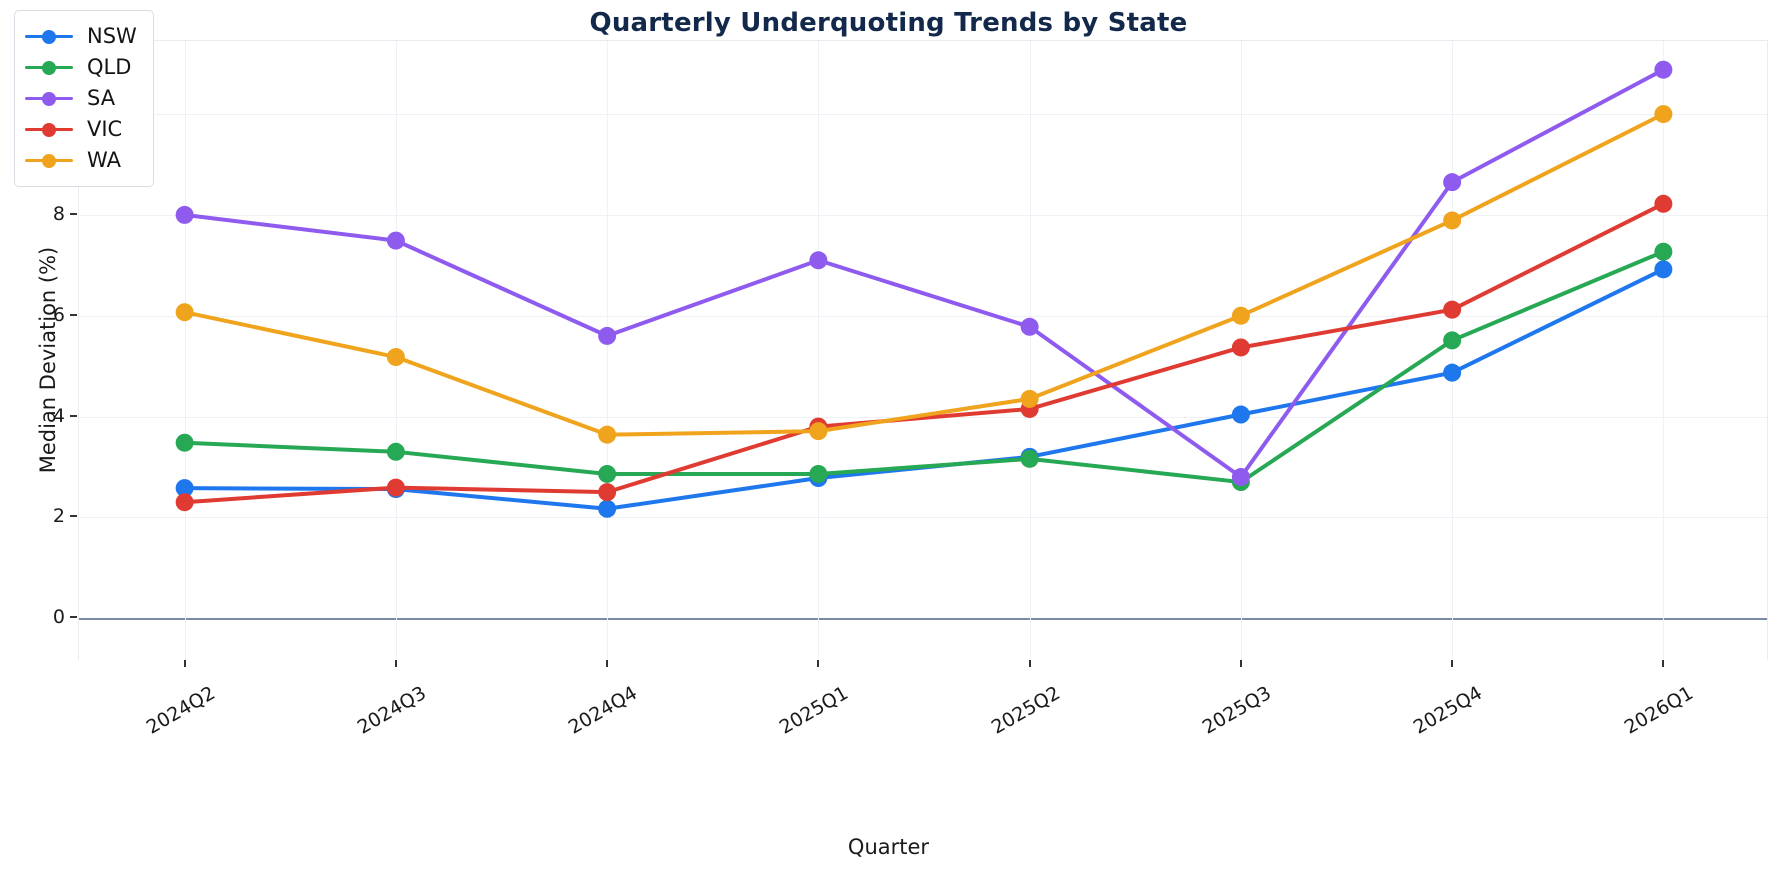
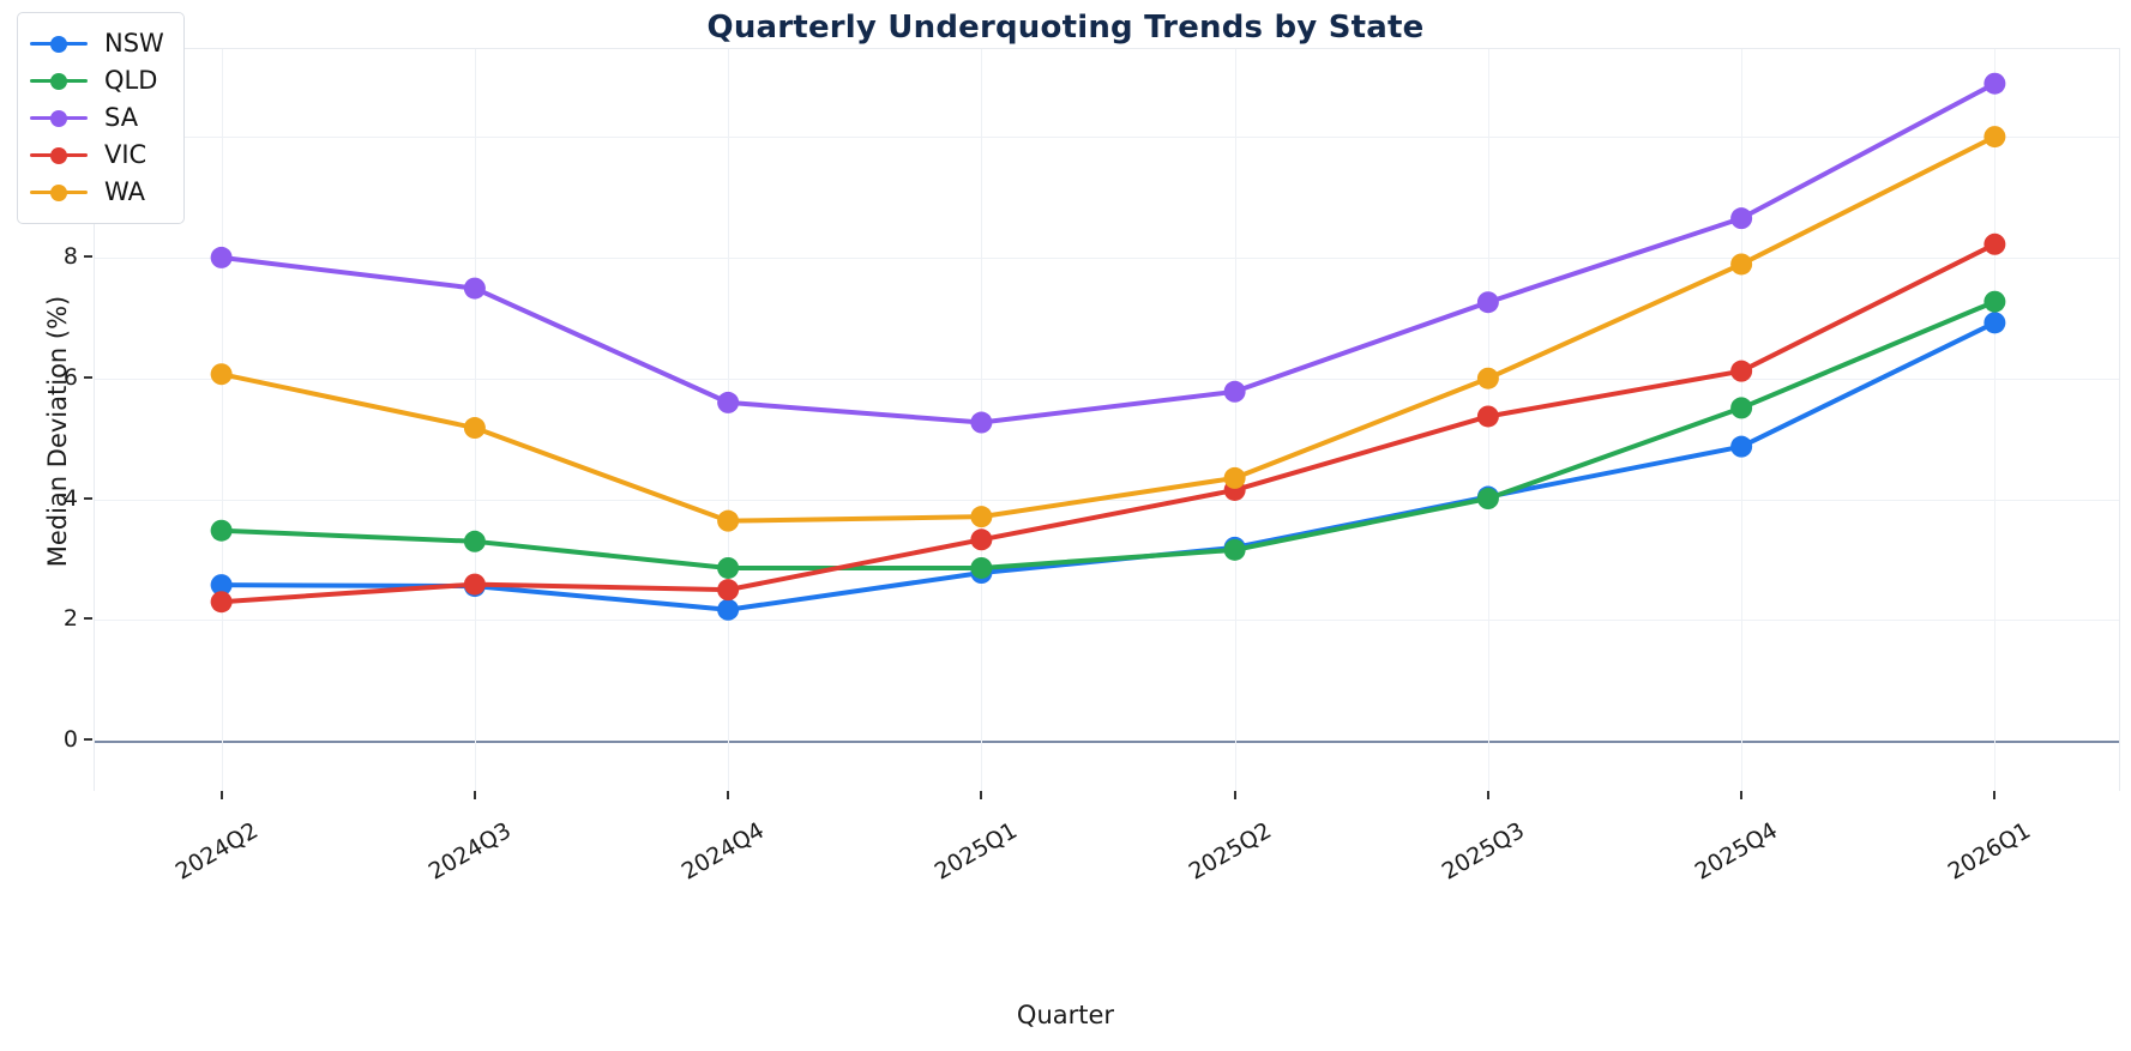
SA/2025Q1: 7.1 -> 5.3
VIC/2025Q1: 3.8 -> 3.3
QLD/2025Q3: 2.7 -> 4.0
SA/2025Q3: 2.8 -> 7.3
